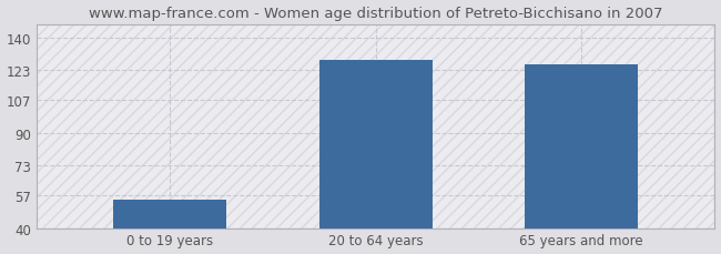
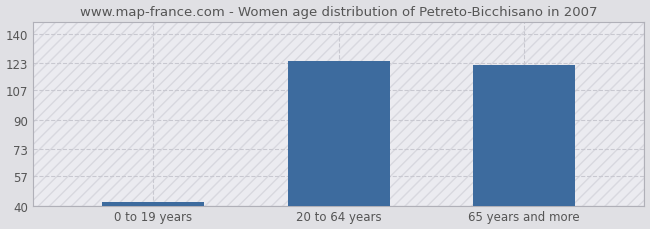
0 to 19 years: 55 -> 42
20 to 64 years: 128 -> 124
65 years and more: 126 -> 122
